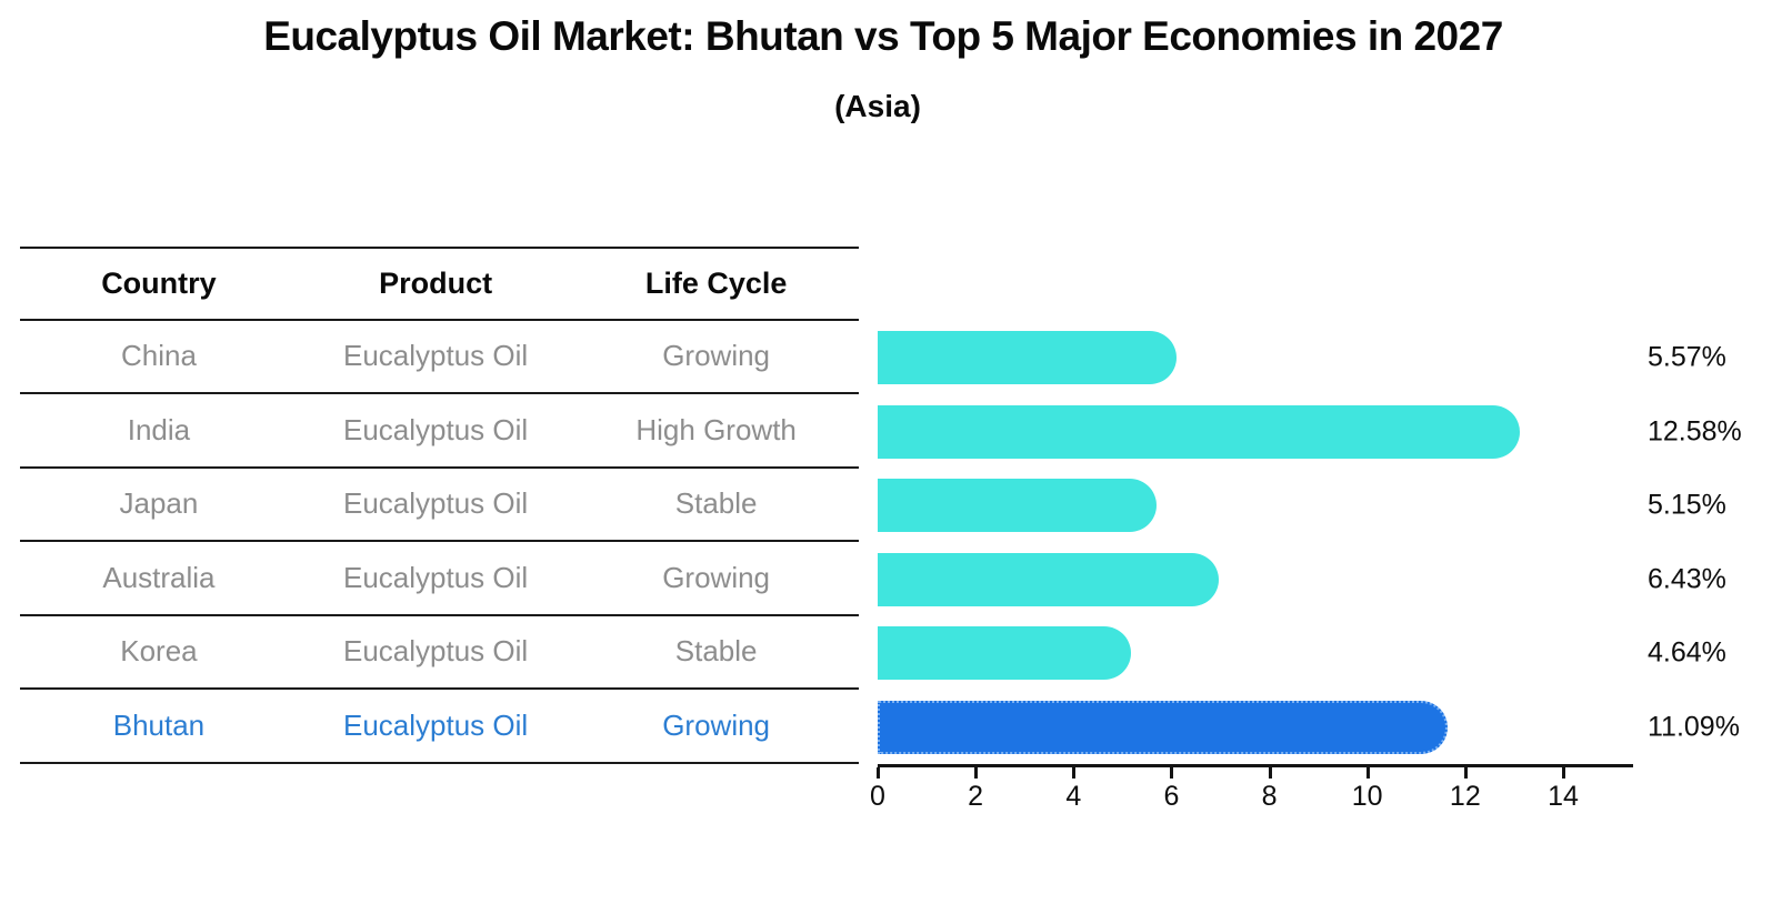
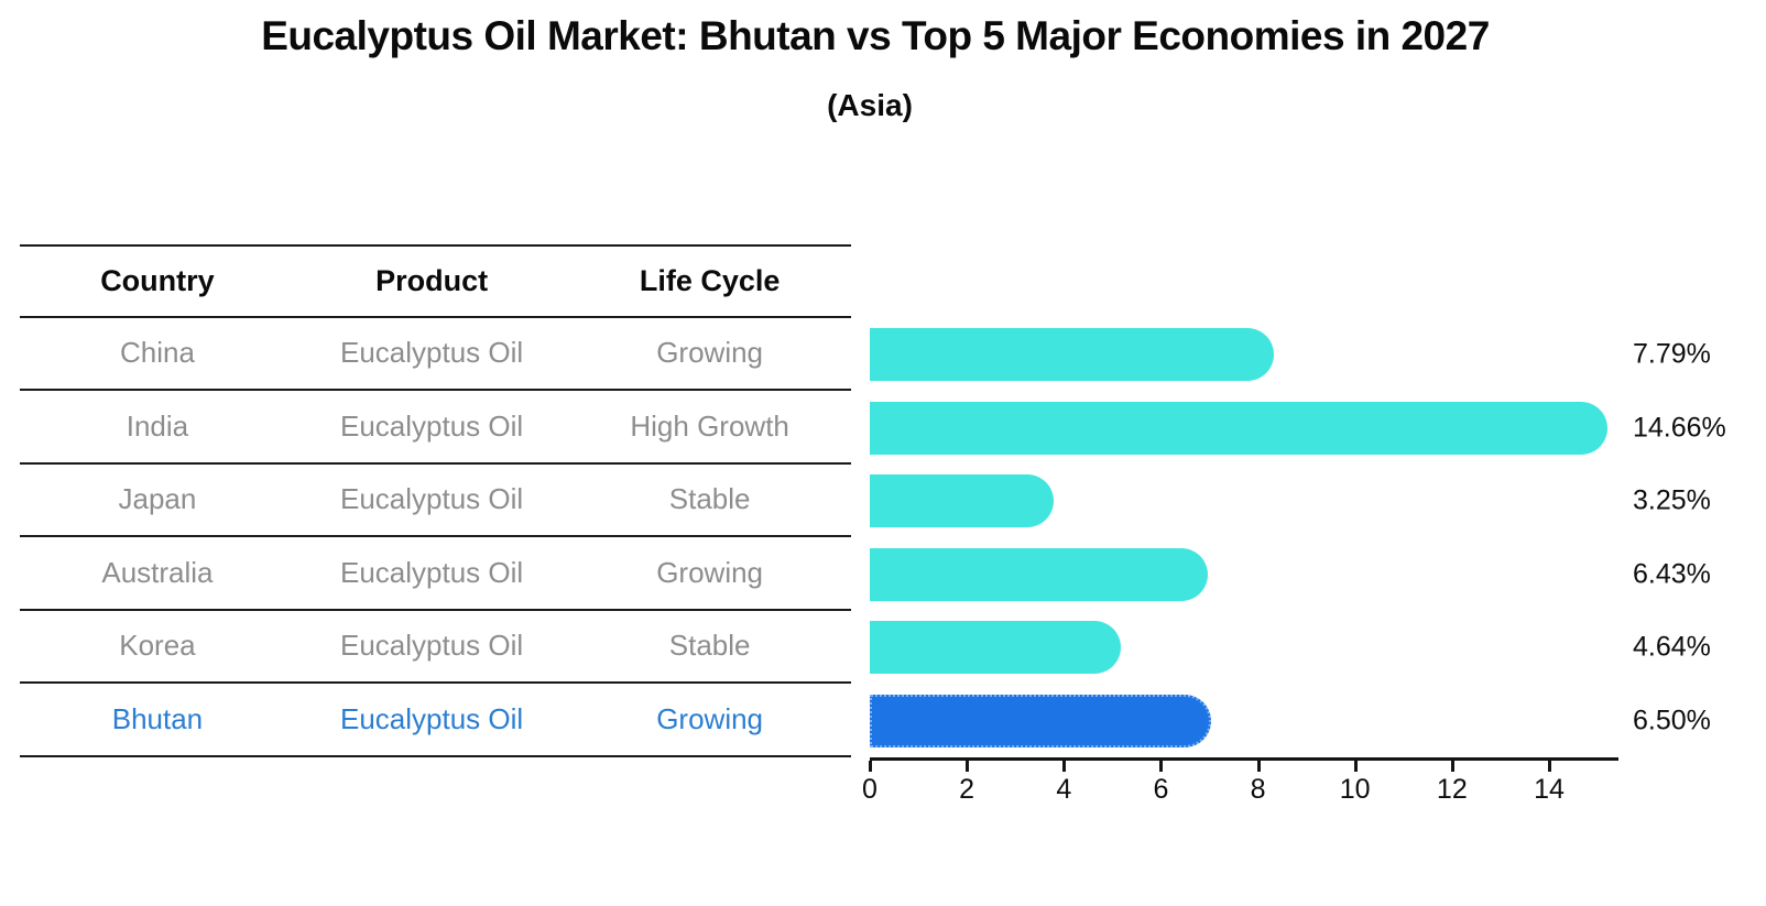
China: 5.57% -> 7.79%
India: 12.58% -> 14.66%
Japan: 5.15% -> 3.25%
Bhutan: 11.09% -> 6.50%
